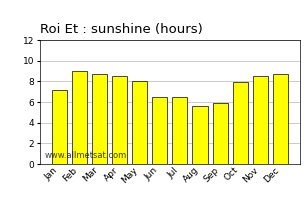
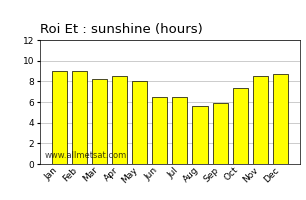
Jan: 7.2 -> 9.0
Mar: 8.7 -> 8.2
Oct: 7.9 -> 7.4
